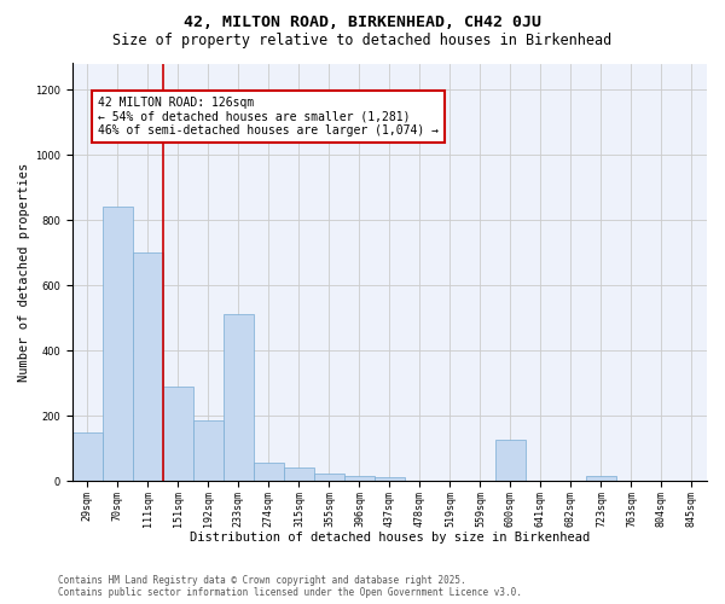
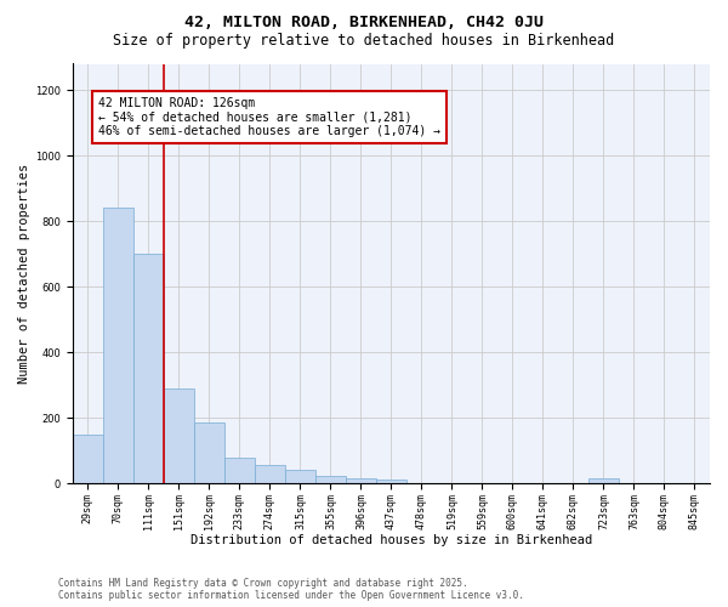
233sqm: 510 -> 80
600sqm: 125 -> 2
